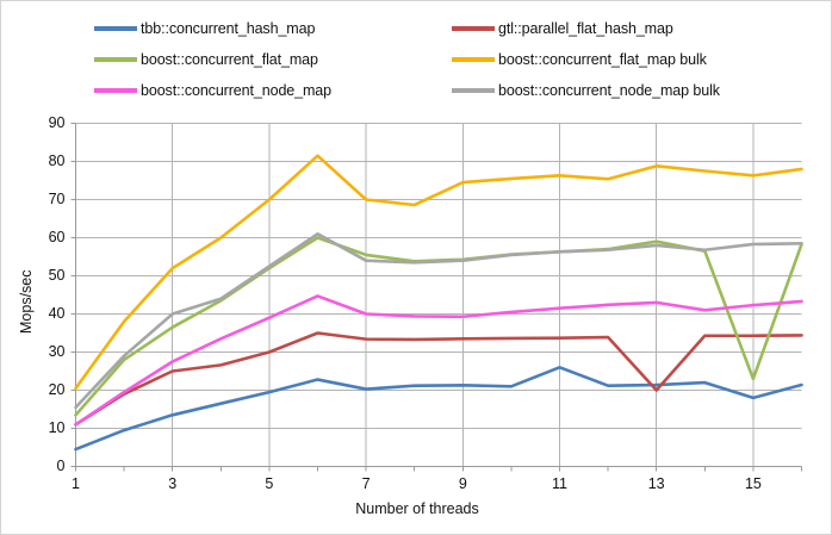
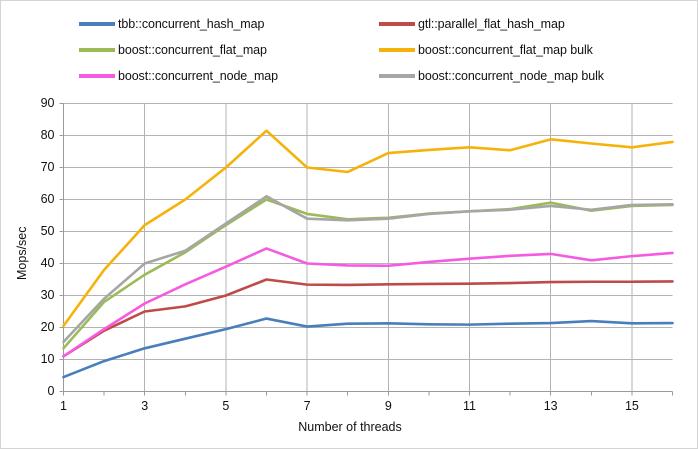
tbb::concurrent_hash_map/11: 26 -> 21
gtl::parallel_flat_hash_map/13: 20 -> 34
tbb::concurrent_hash_map/15: 18 -> 21
boost::concurrent_flat_map/15: 23 -> 58
